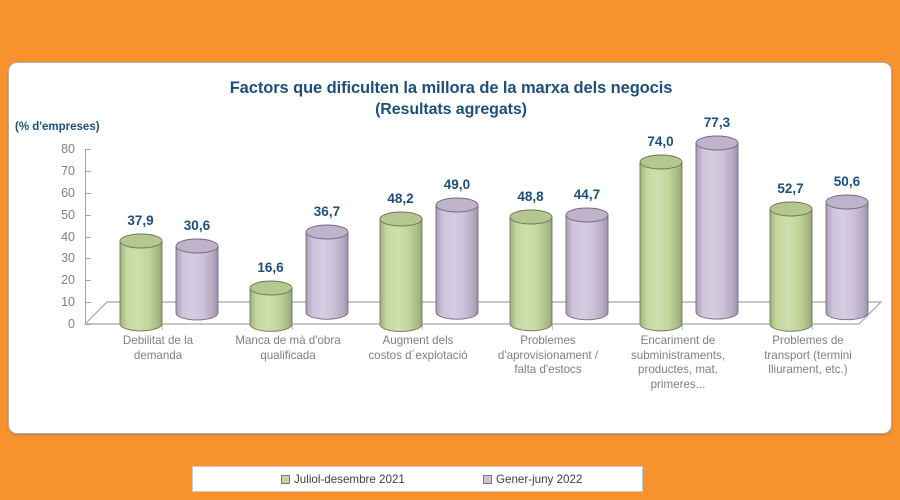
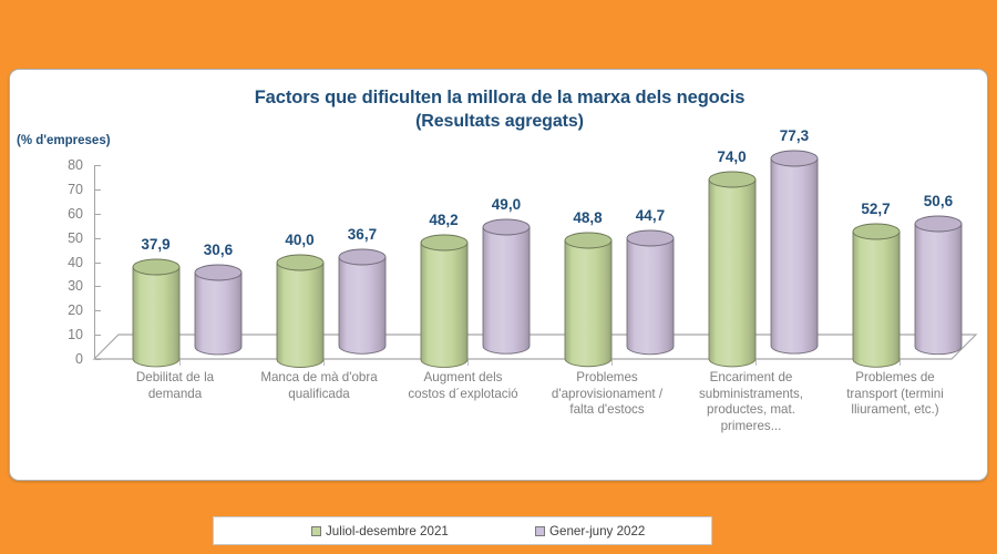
Juliol-desembre 2021/Manca de mà d'obra qualificada: 16,6 -> 40,0
